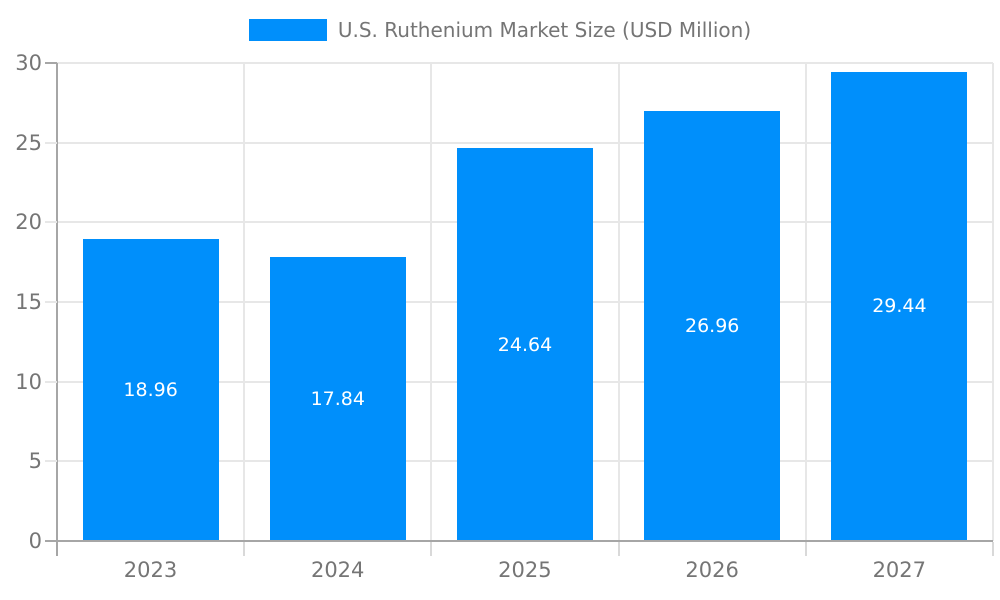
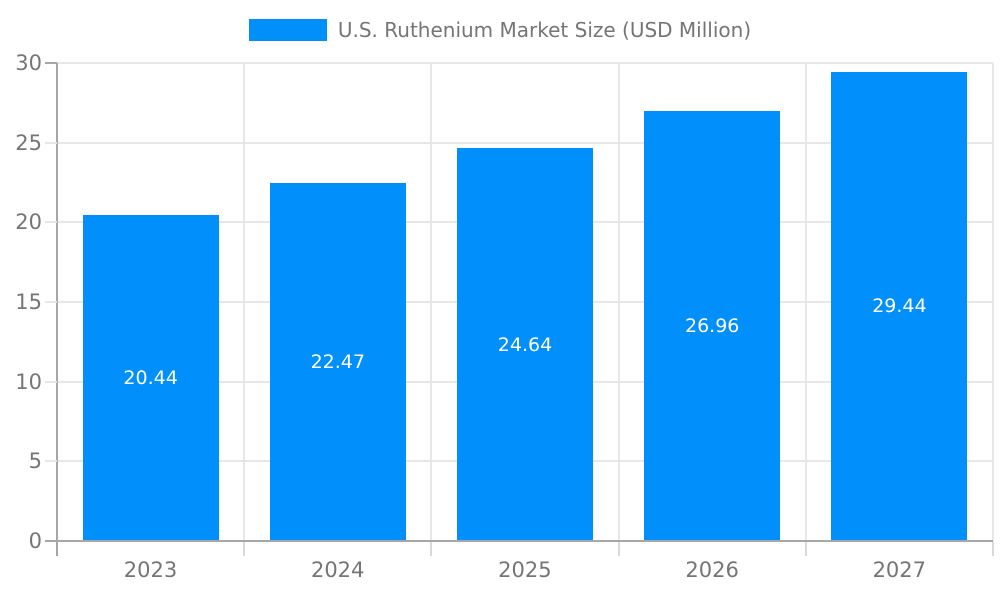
2023: 18.96 -> 20.44
2024: 17.84 -> 22.47
